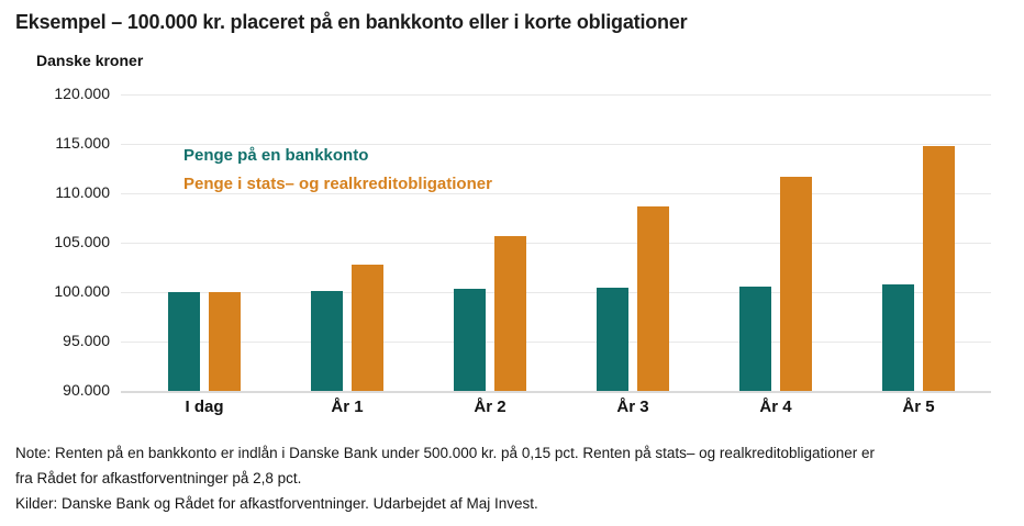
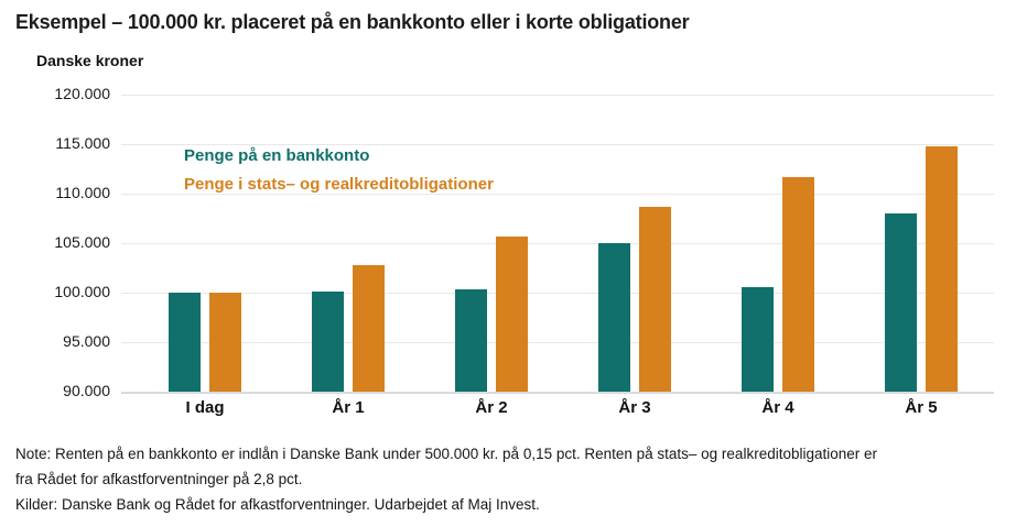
Penge på en bankkonto/År 3: 100000 -> 105000
Penge på en bankkonto/År 5: 101000 -> 108000
